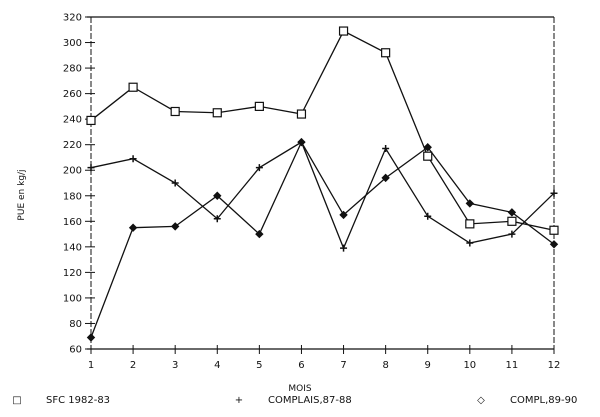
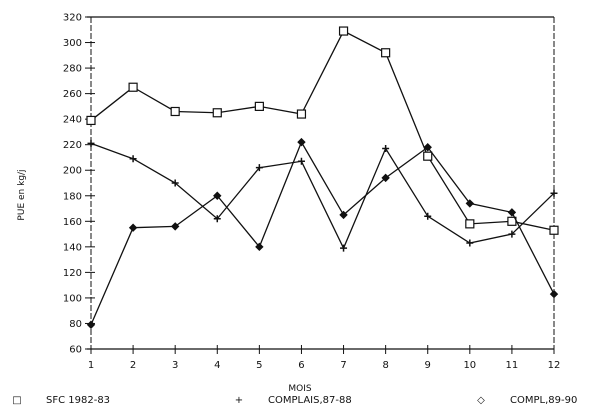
COMPLAIS,87-88/1: 202 -> 221
COMPL,89-90/1: 69 -> 79
COMPL,89-90/5: 150 -> 140
COMPLAIS,87-88/6: 222 -> 207
COMPL,89-90/12: 142 -> 103
